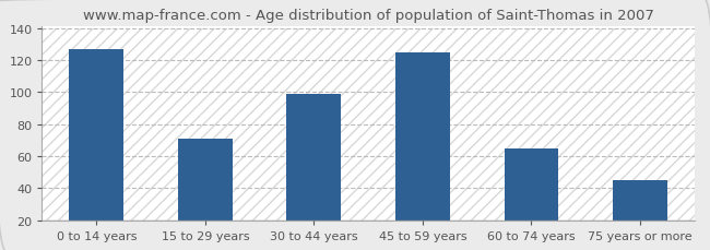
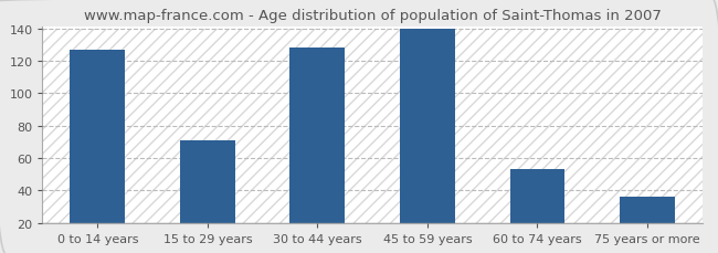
30 to 44 years: 99 -> 128
45 to 59 years: 125 -> 140
60 to 74 years: 65 -> 53
75 years or more: 45 -> 36
